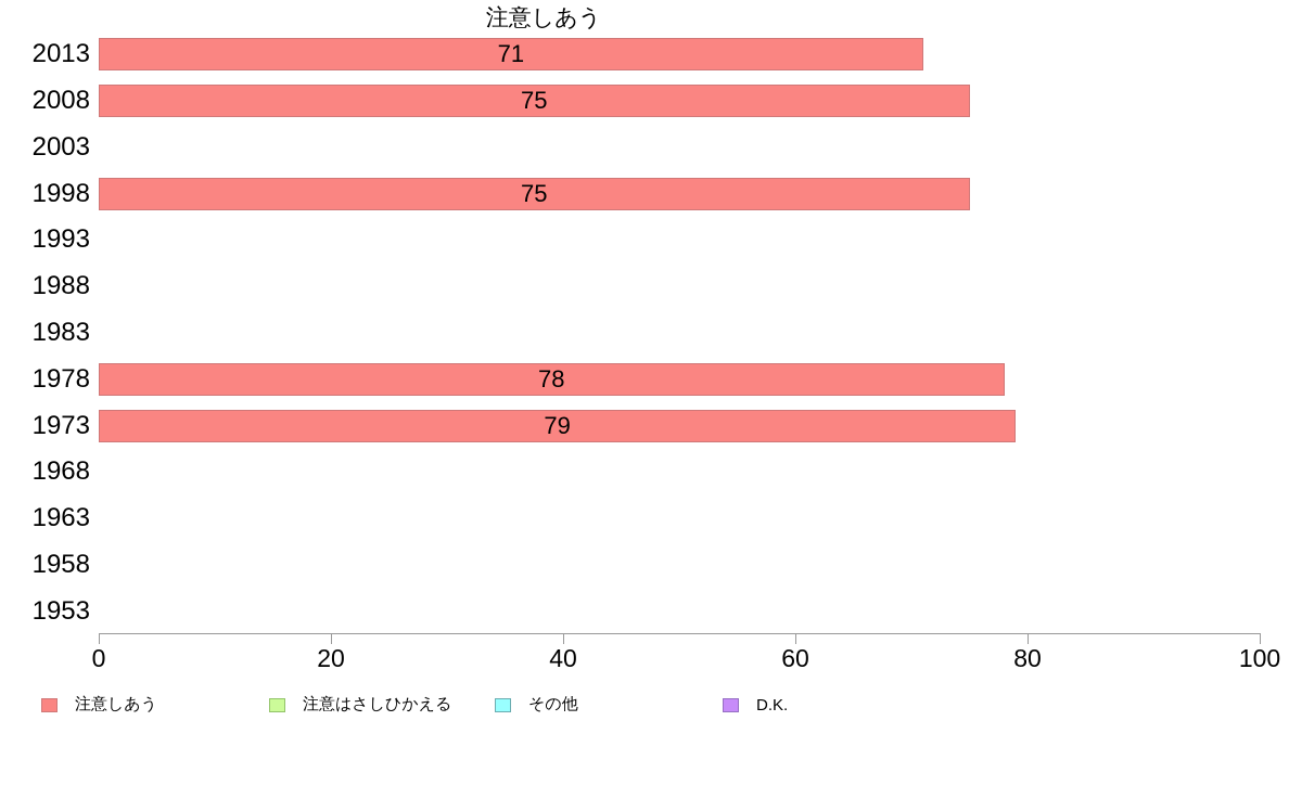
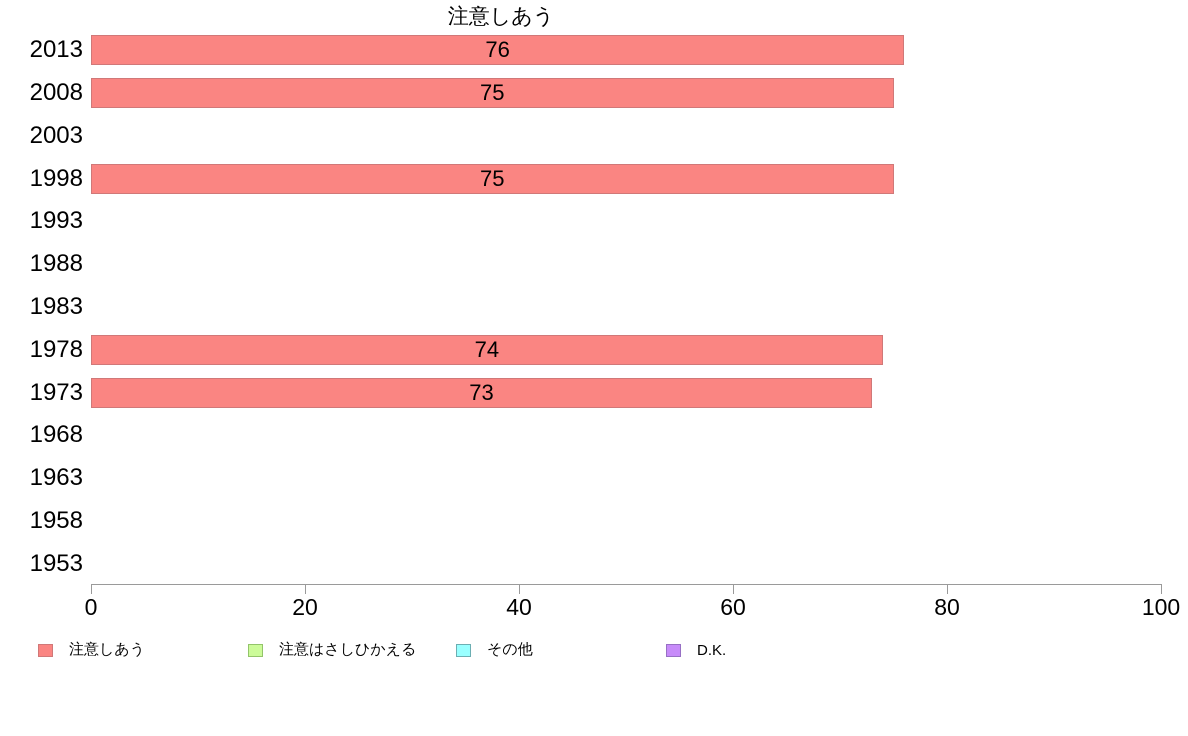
2013: 71 -> 76
1978: 78 -> 74
1973: 79 -> 73
